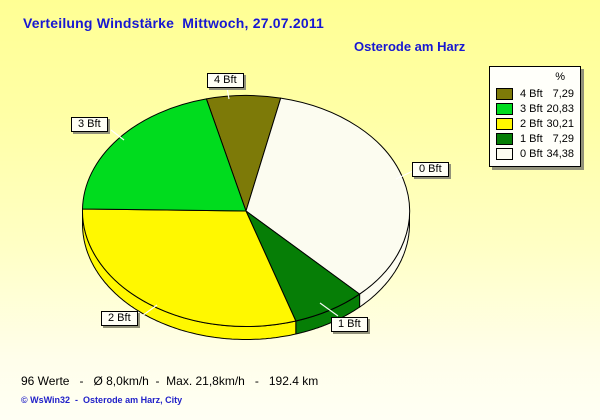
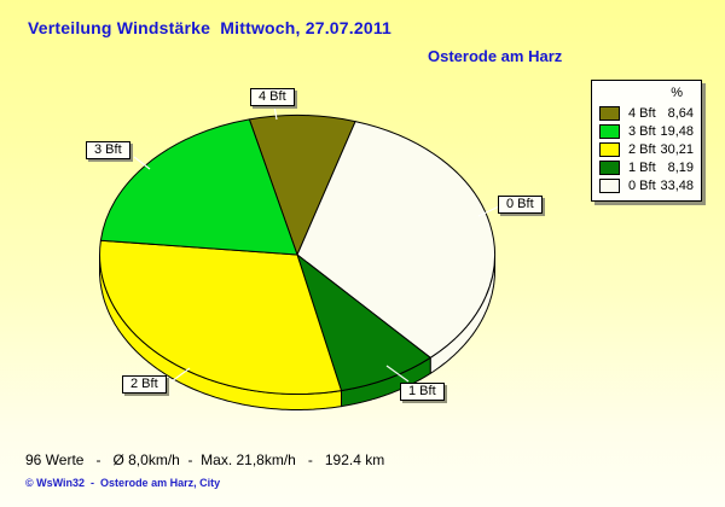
4 Bft: 7,29 -> 8,64
3 Bft: 20,83 -> 19,48
1 Bft: 7,29 -> 8,19
0 Bft: 34,38 -> 33,48
